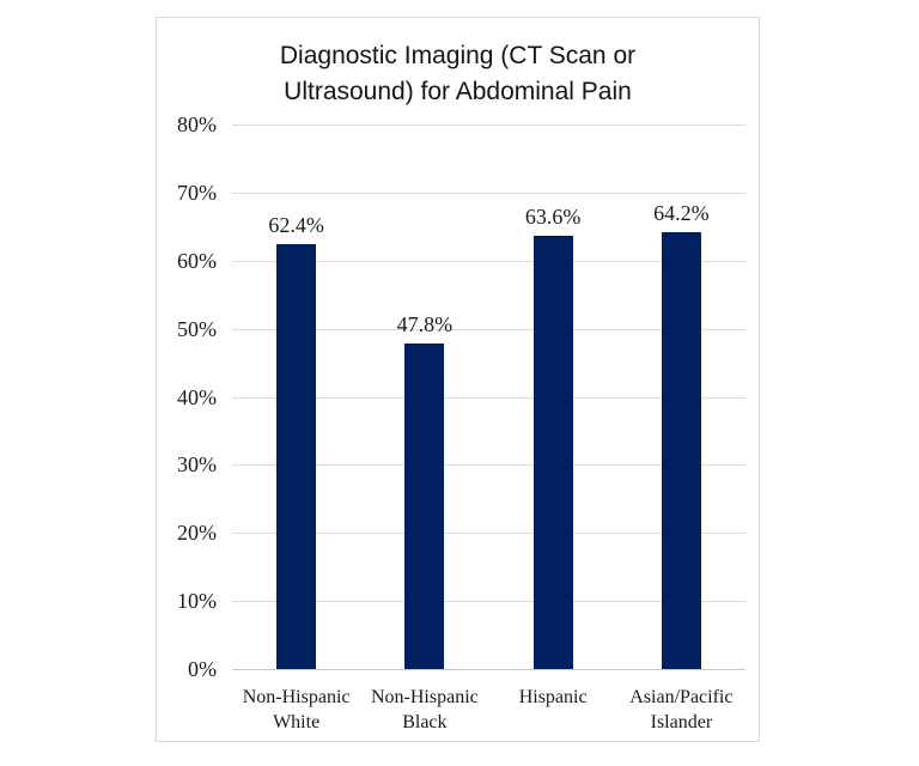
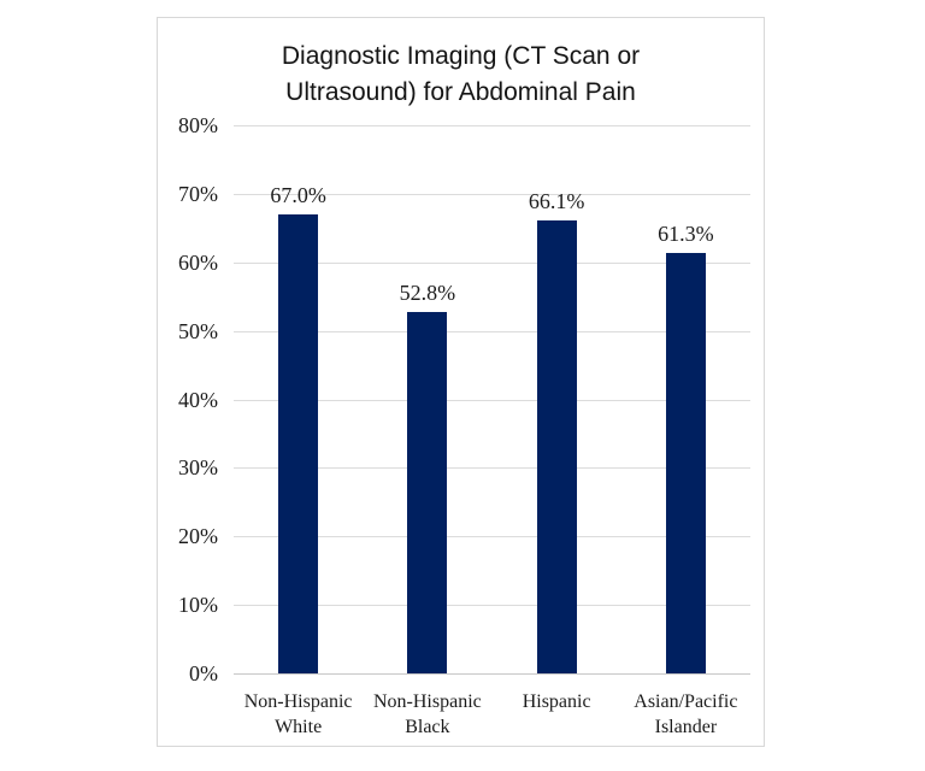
Non-Hispanic White: 62.4% -> 67.0%
Non-Hispanic Black: 47.8% -> 52.8%
Hispanic: 63.6% -> 66.1%
Asian/Pacific Islander: 64.2% -> 61.3%
